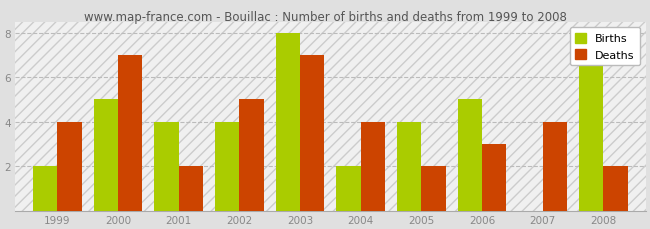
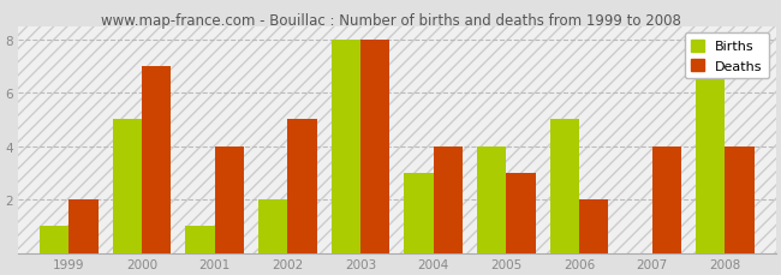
Births/1999: 2 -> 1
Deaths/1999: 4 -> 2
Births/2001: 4 -> 1
Deaths/2001: 2 -> 4
Births/2002: 4 -> 2
Deaths/2003: 7 -> 8
Births/2004: 2 -> 3
Deaths/2005: 2 -> 3
Deaths/2006: 3 -> 2
Deaths/2008: 2 -> 4
